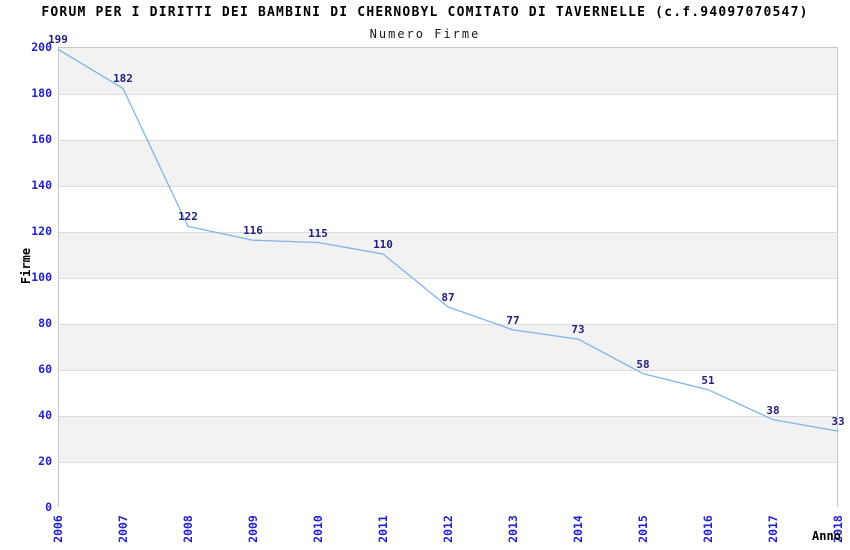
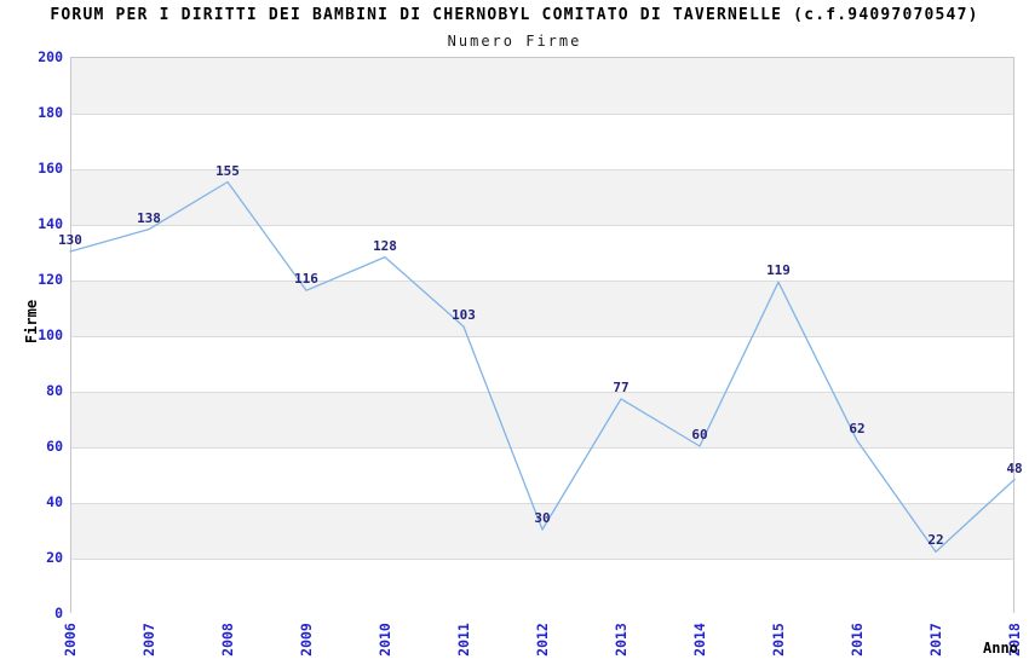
2006: 199 -> 130
2007: 182 -> 138
2008: 122 -> 155
2010: 115 -> 128
2011: 110 -> 103
2012: 87 -> 30
2014: 73 -> 60
2015: 58 -> 119
2016: 51 -> 62
2017: 38 -> 22
2018: 33 -> 48
